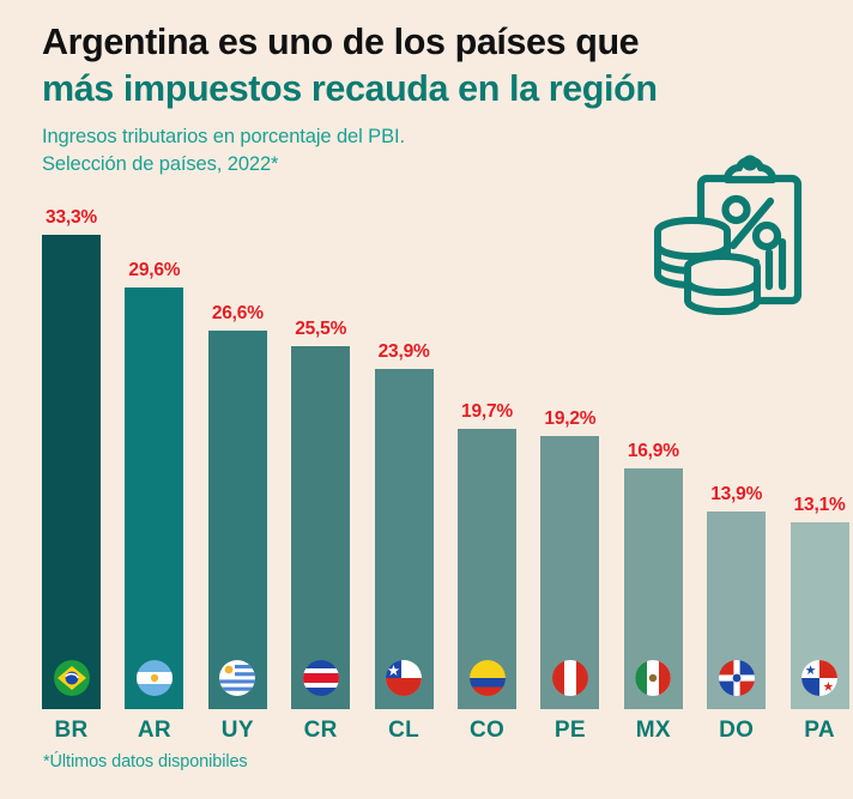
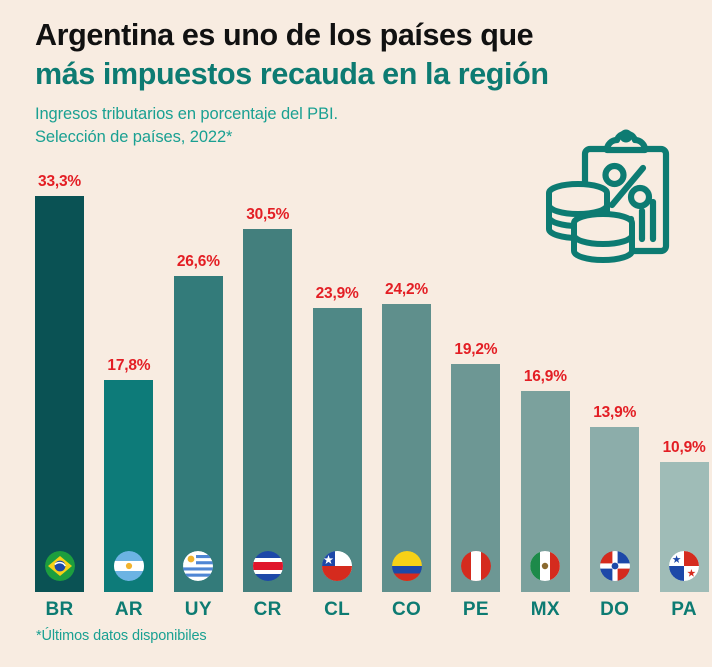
AR: 29,6% -> 17,8%
CR: 25,5% -> 30,5%
CO: 19,7% -> 24,2%
PA: 13,1% -> 10,9%
